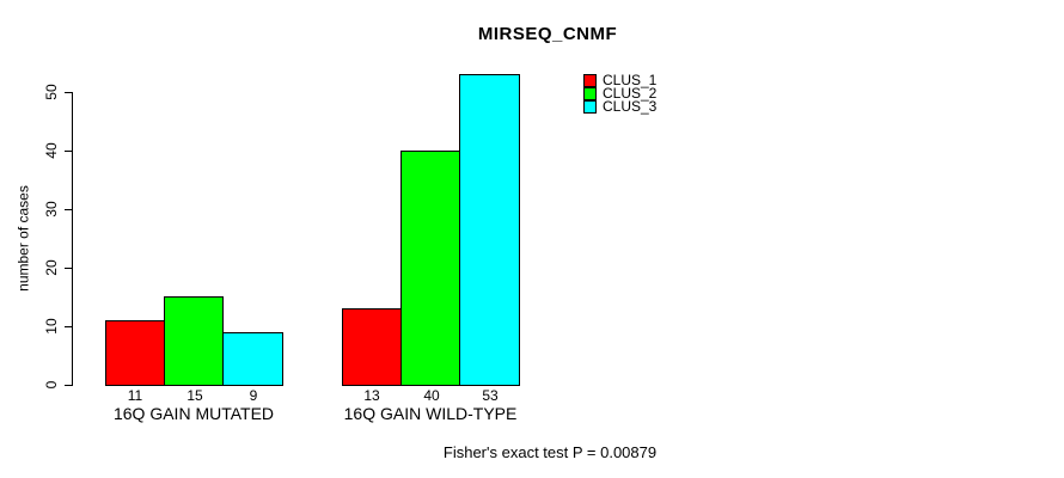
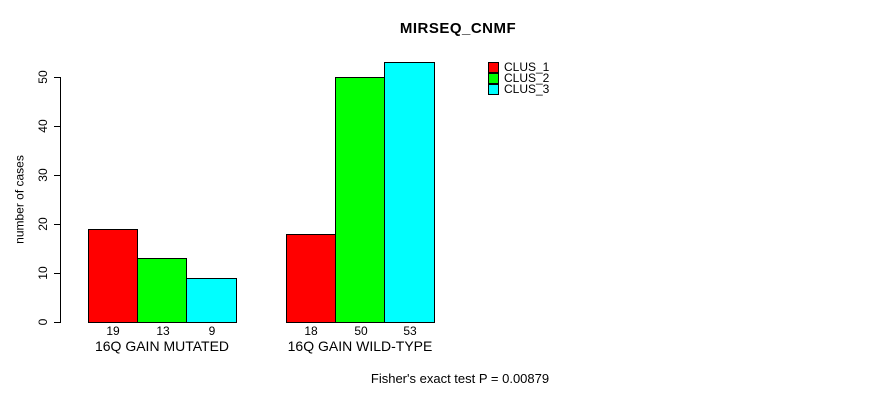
CLUS_1/16Q GAIN MUTATED: 11 -> 19
CLUS_2/16Q GAIN MUTATED: 15 -> 13
CLUS_1/16Q GAIN WILD-TYPE: 13 -> 18
CLUS_2/16Q GAIN WILD-TYPE: 40 -> 50
